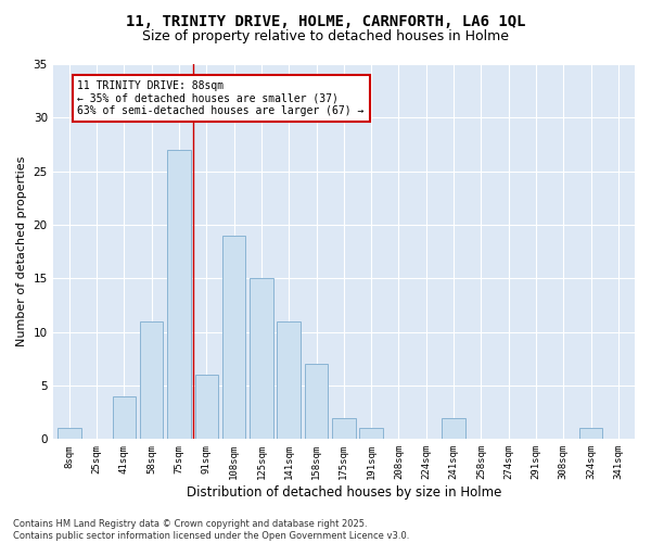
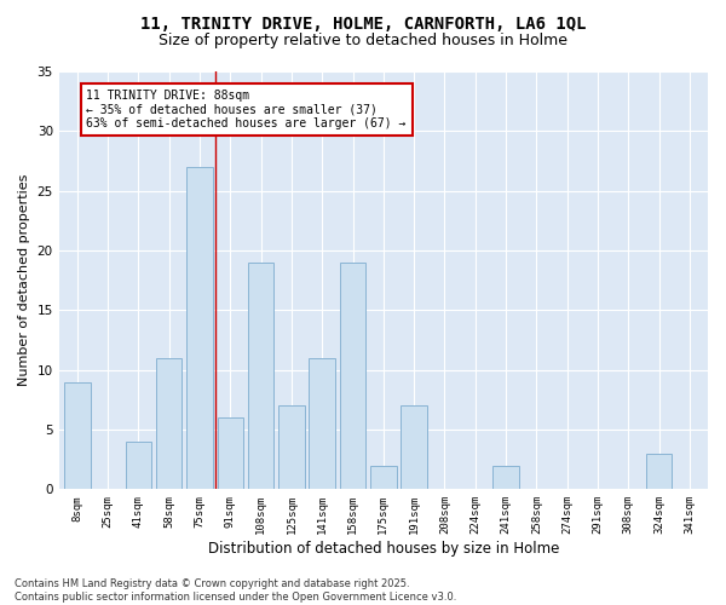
8sqm: 1 -> 9
125sqm: 15 -> 7
158sqm: 7 -> 19
191sqm: 1 -> 7
324sqm: 1 -> 3
